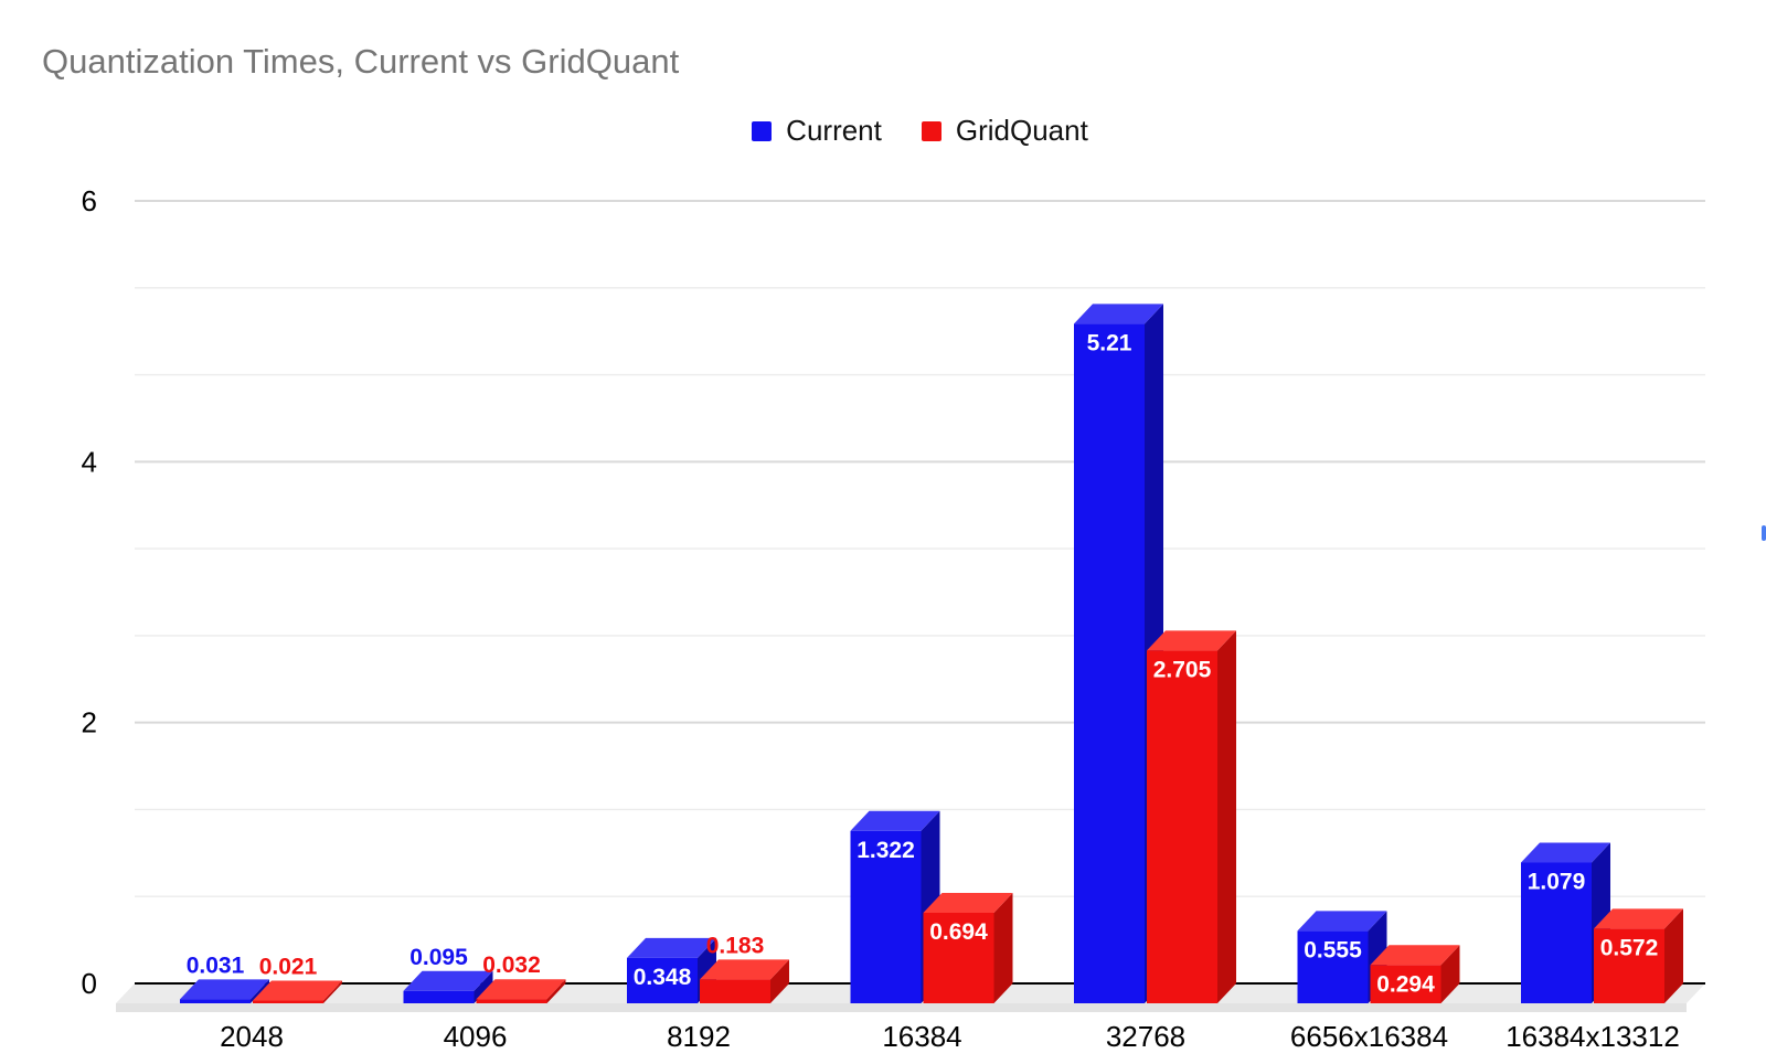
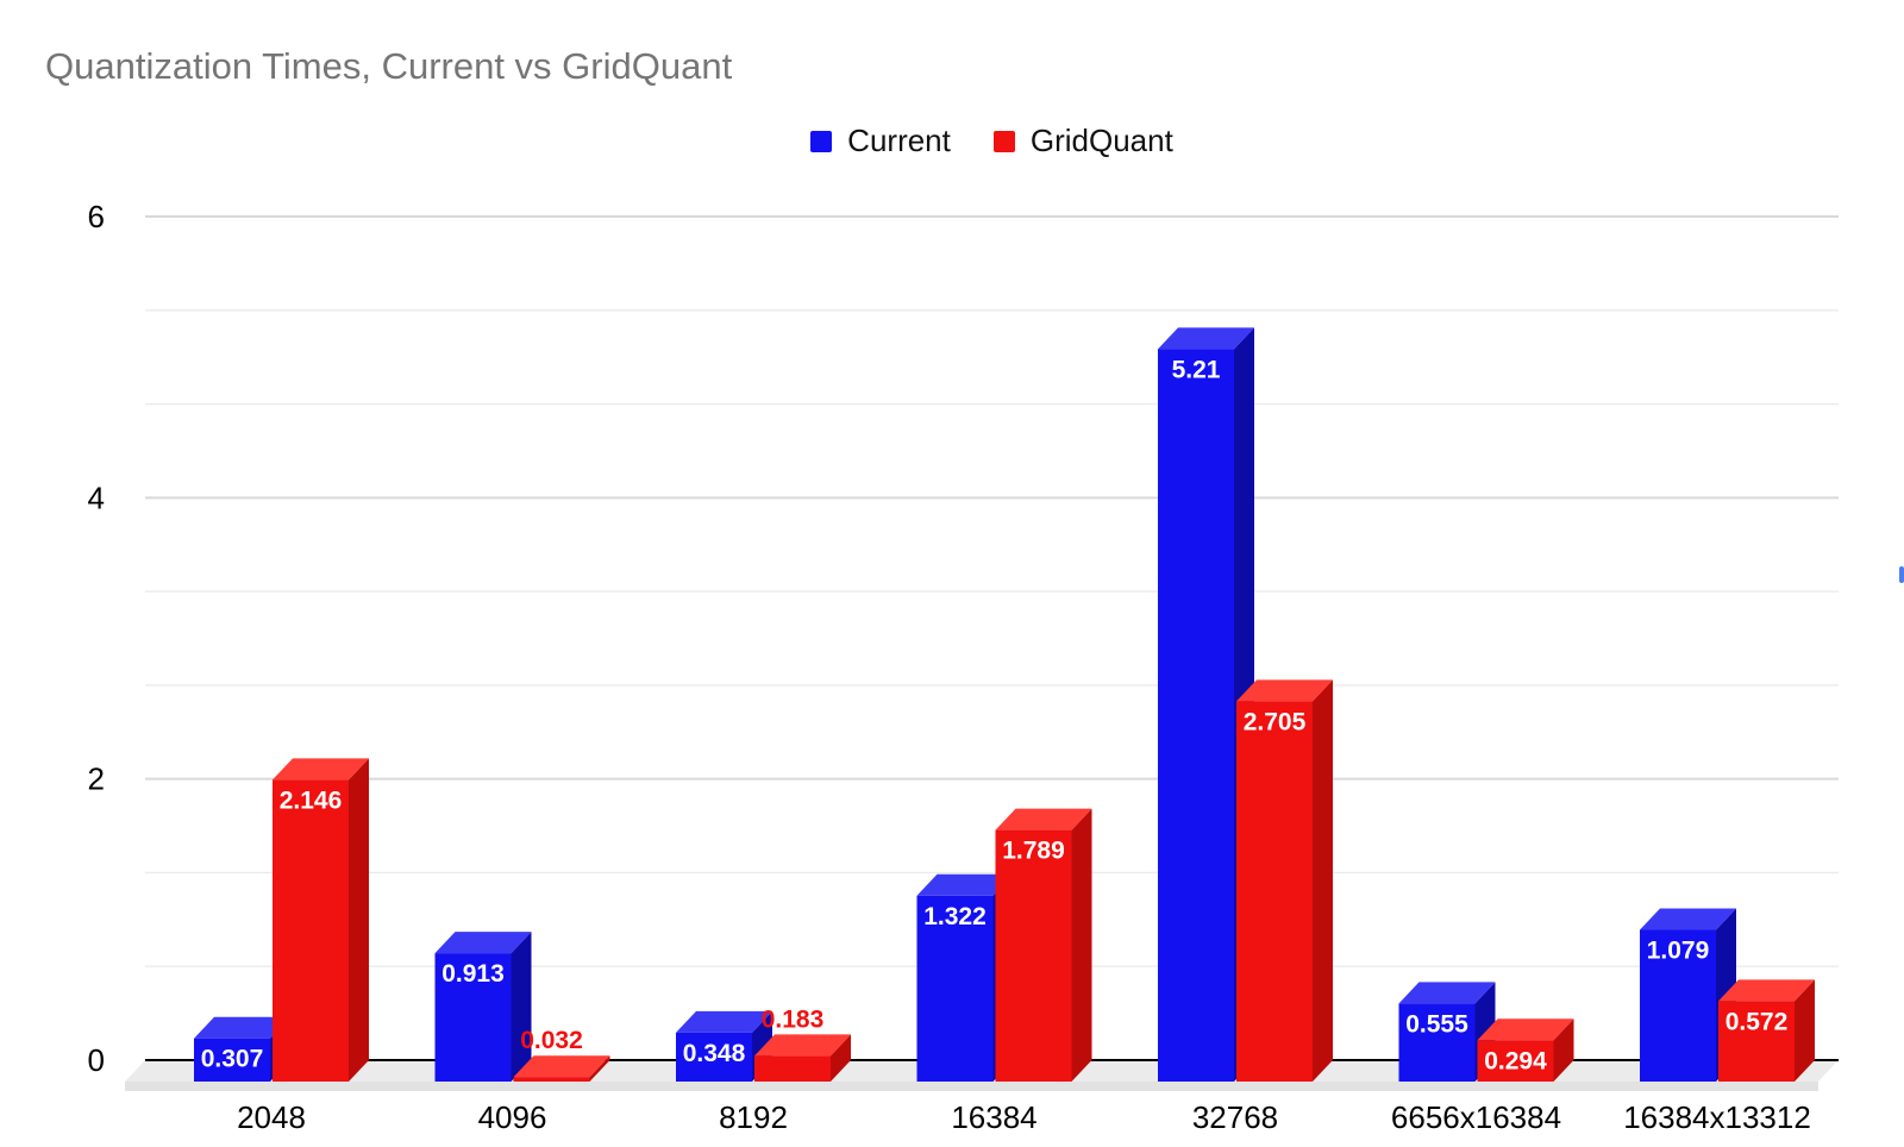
Current/2048: 0.031 -> 0.307
GridQuant/2048: 0.021 -> 2.146
Current/4096: 0.095 -> 0.913
GridQuant/16384: 0.694 -> 1.789
